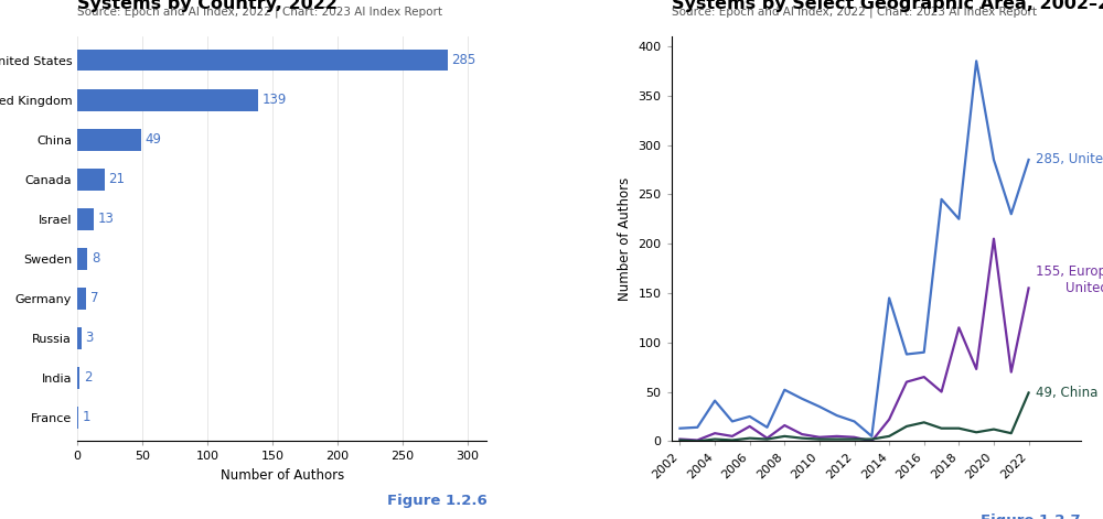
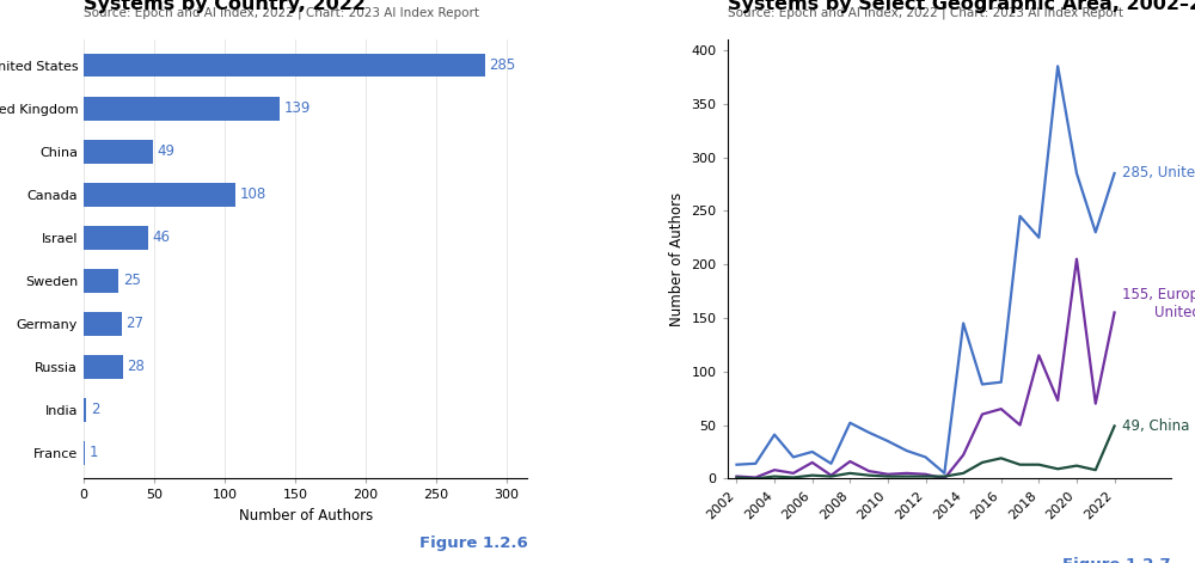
Canada: 21 -> 108
Israel: 13 -> 46
Sweden: 8 -> 25
Germany: 7 -> 27
Russia: 3 -> 28
